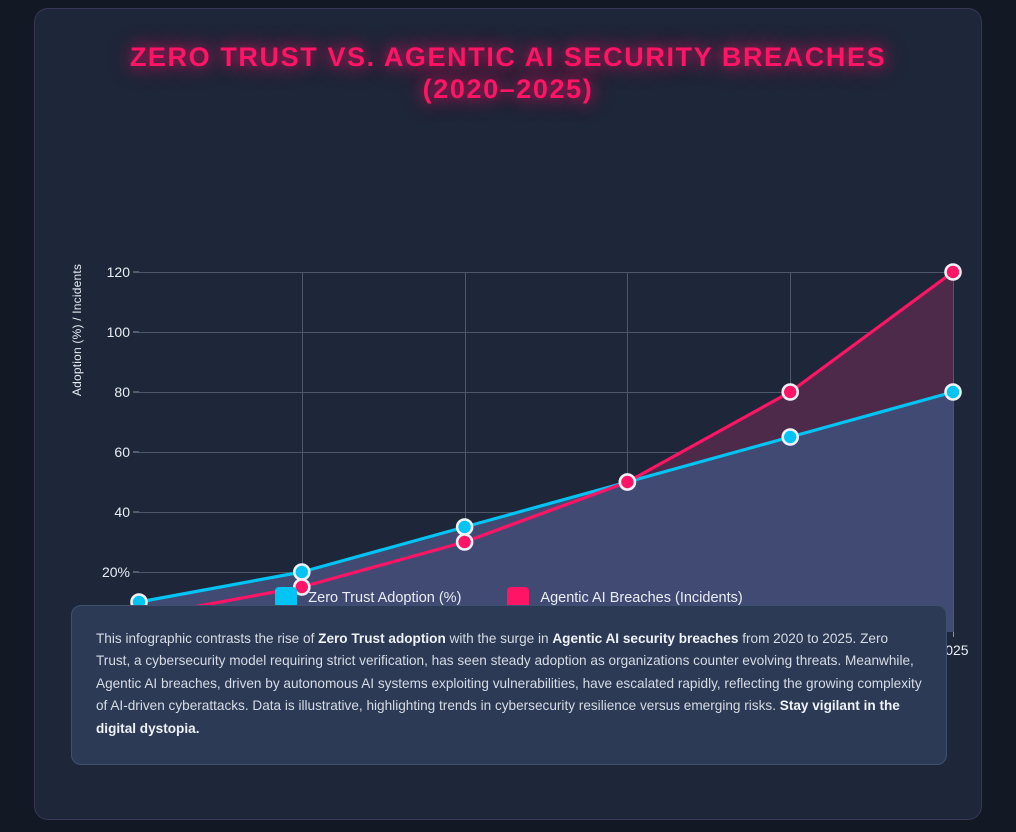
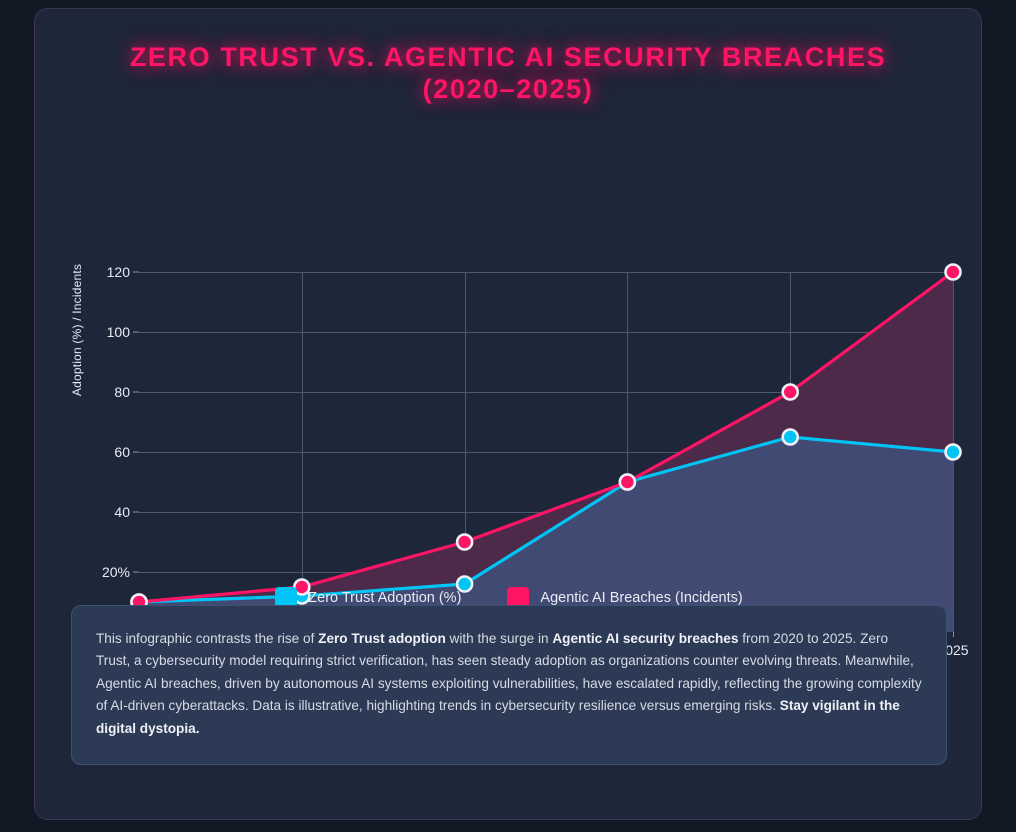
Agentic AI Breaches (Incidents)/2020: 5 -> 10
Zero Trust Adoption (%)/2021: 20 -> 12
Zero Trust Adoption (%)/2022: 35 -> 16
Zero Trust Adoption (%)/2025: 80 -> 60
